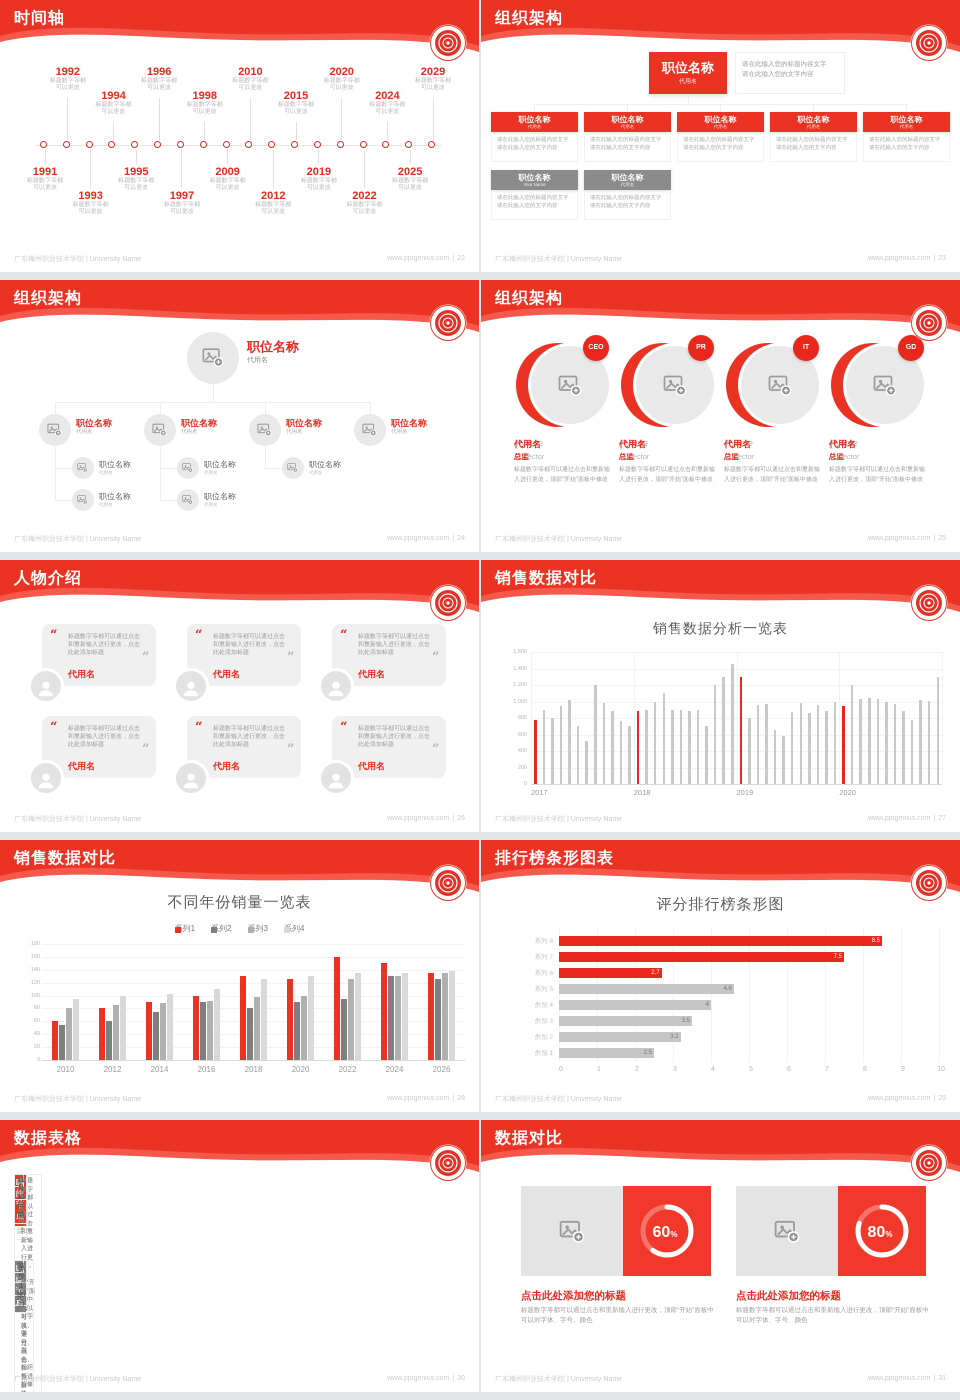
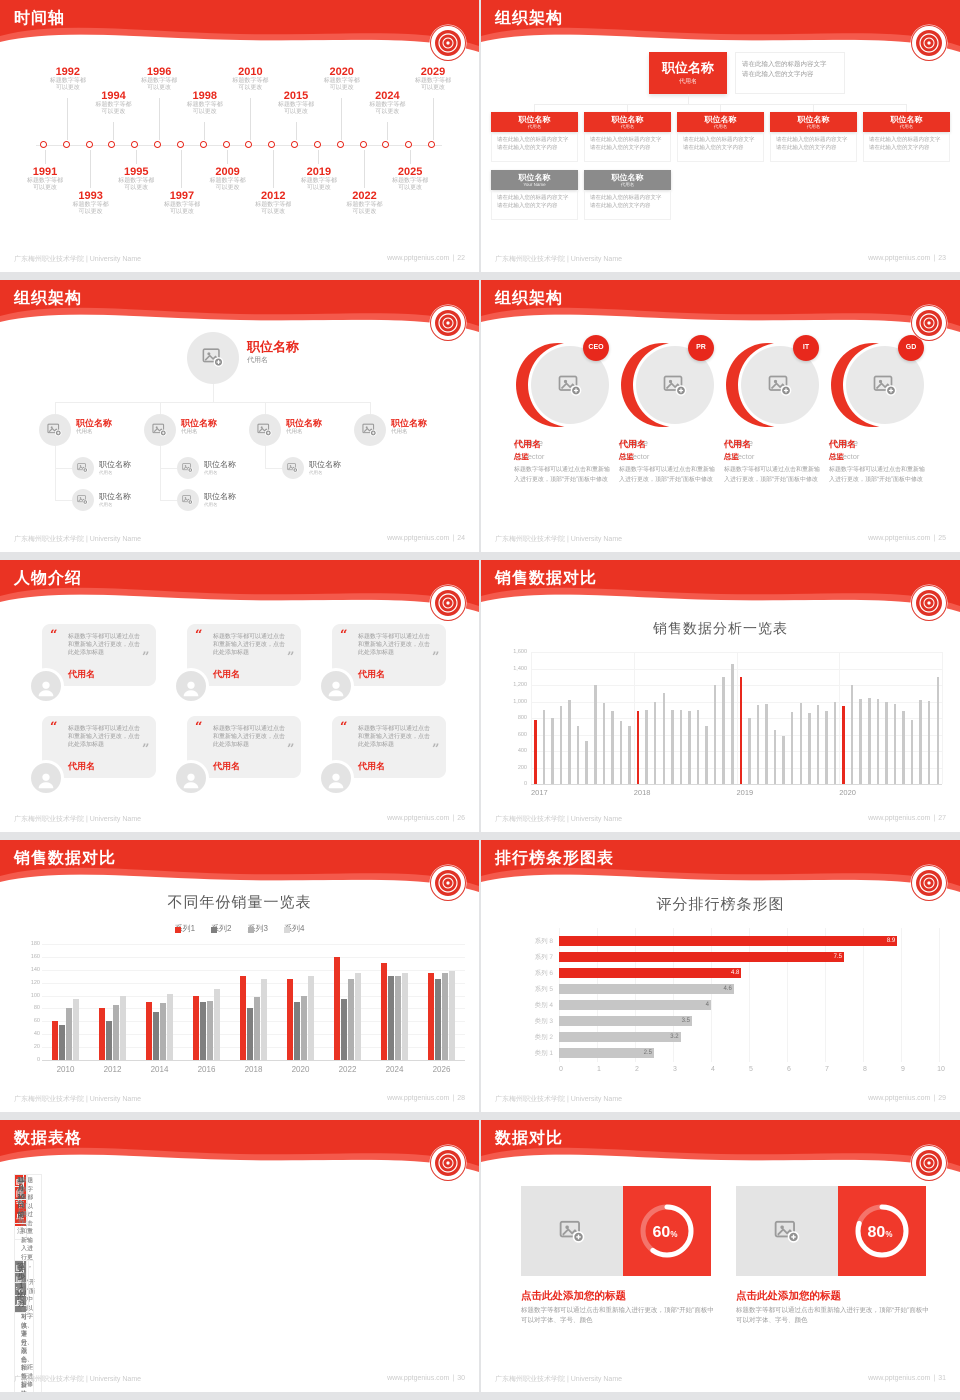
评分排行榜条形图/系列 8: 8.5 -> 8.9
评分排行榜条形图/系列 6: 2.7 -> 4.8
